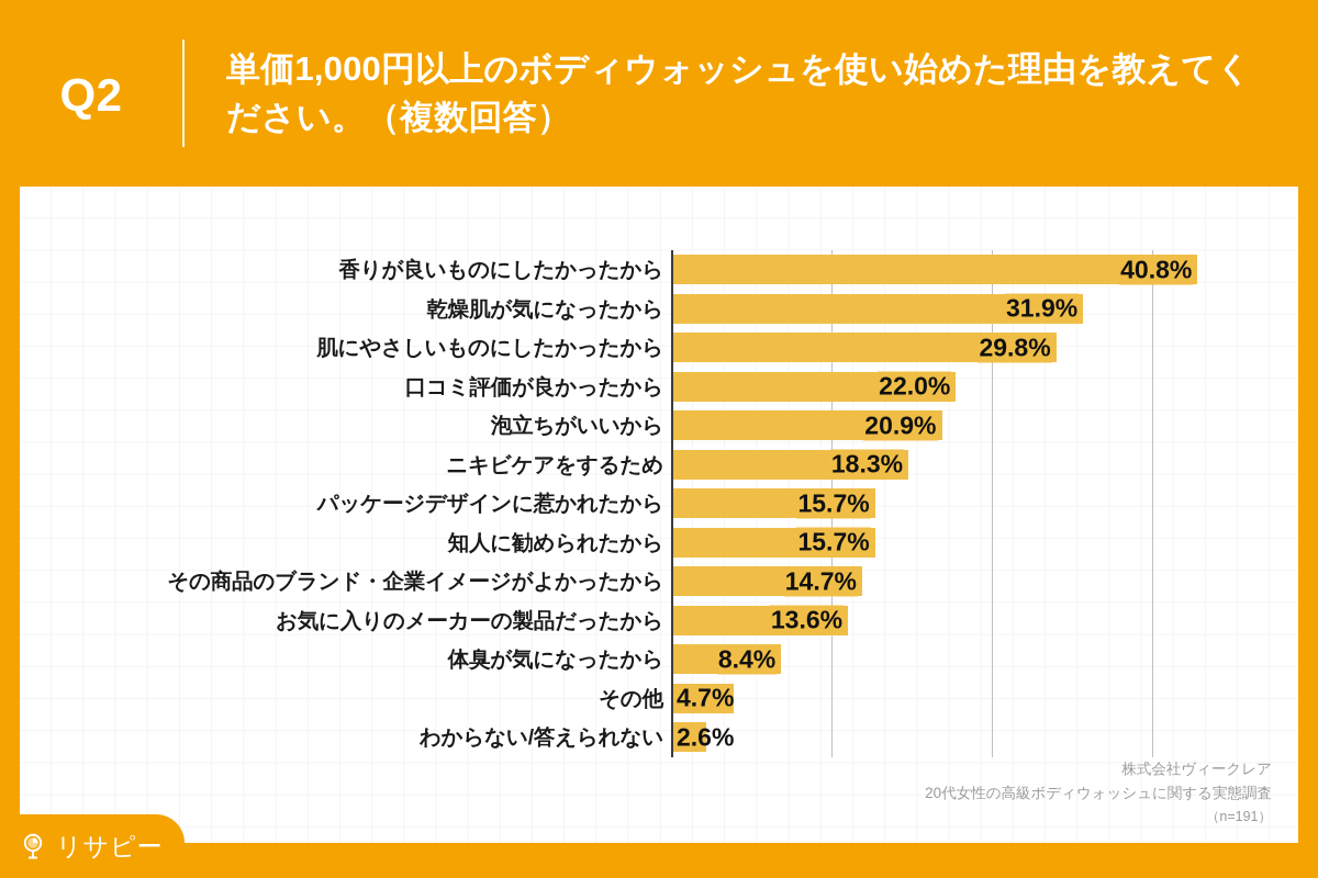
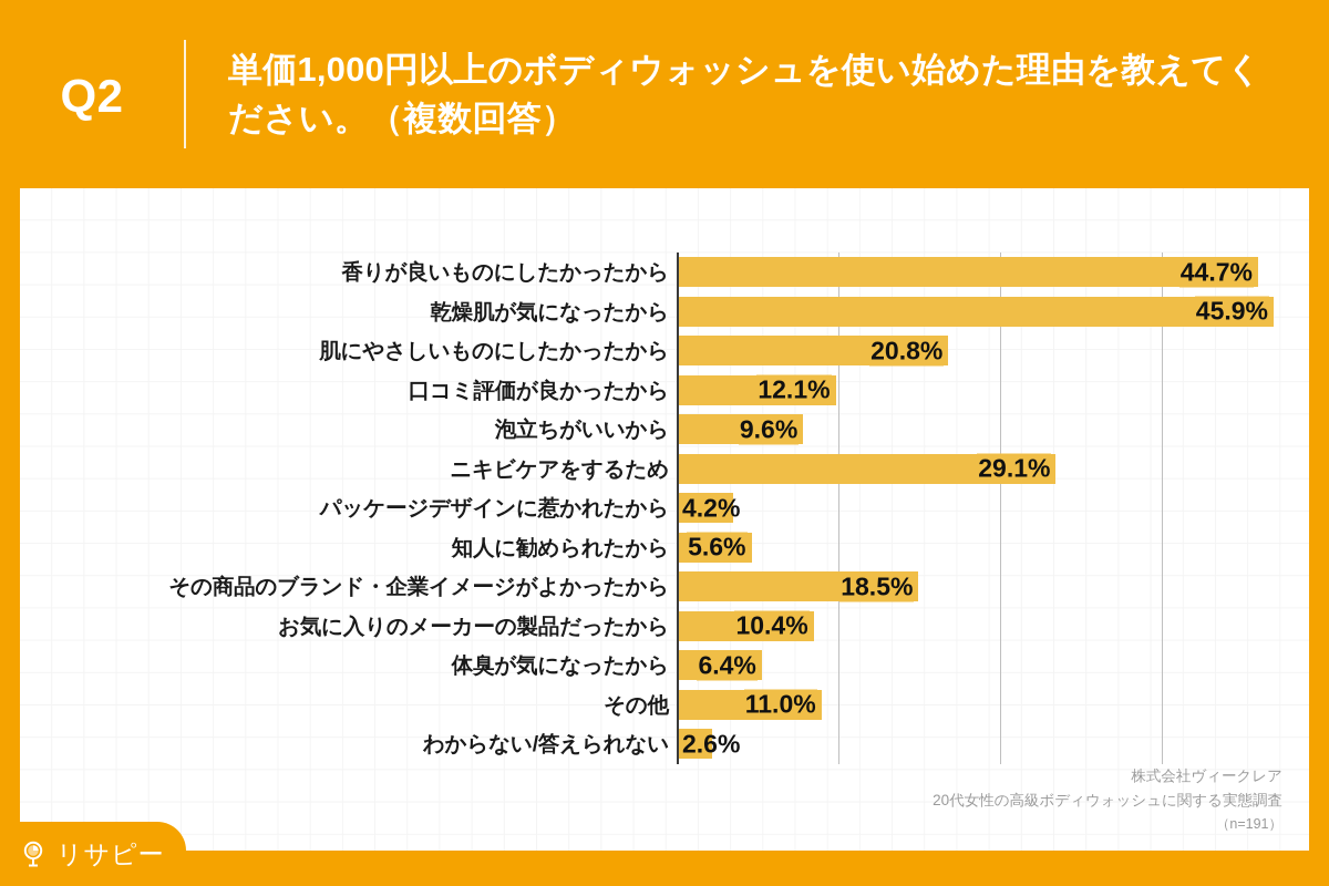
香りが良いものにしたかったから: 40.8% -> 44.7%
乾燥肌が気になったから: 31.9% -> 45.9%
肌にやさしいものにしたかったから: 29.8% -> 20.8%
口コミ評価が良かったから: 22.0% -> 12.1%
泡立ちがいいから: 20.9% -> 9.6%
ニキビケアをするため: 18.3% -> 29.1%
パッケージデザインに惹かれたから: 15.7% -> 4.2%
知人に勧められたから: 15.7% -> 5.6%
その商品のブランド・企業イメージがよかったから: 14.7% -> 18.5%
お気に入りのメーカーの製品だったから: 13.6% -> 10.4%
体臭が気になったから: 8.4% -> 6.4%
その他: 4.7% -> 11.0%
